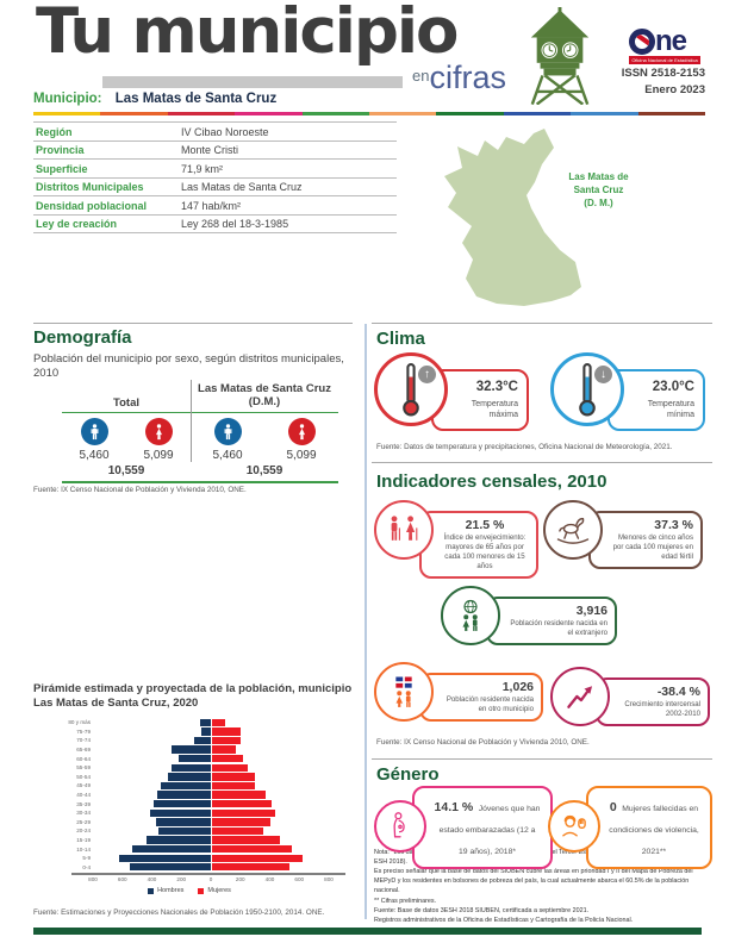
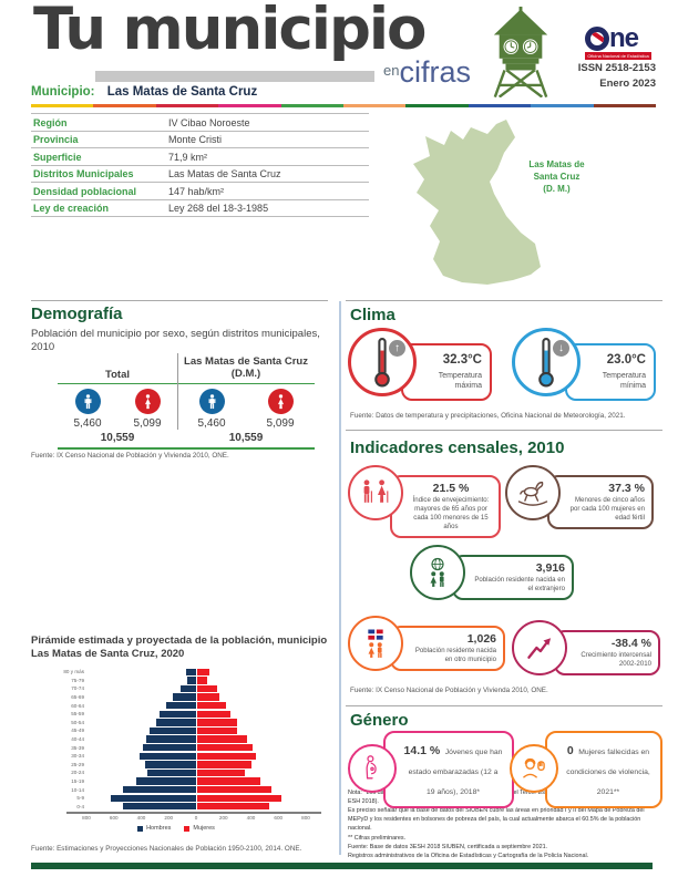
Mujeres/75-79: 200 -> 80
Mujeres/70-74: 200 -> 150
Hombres/65-69: 270 -> 170
Hombres/0-4: 550 -> 530
